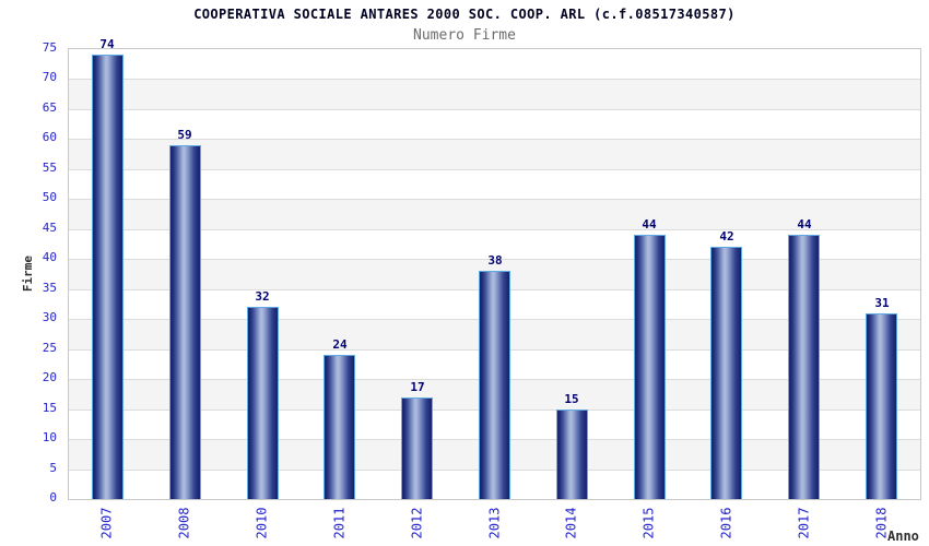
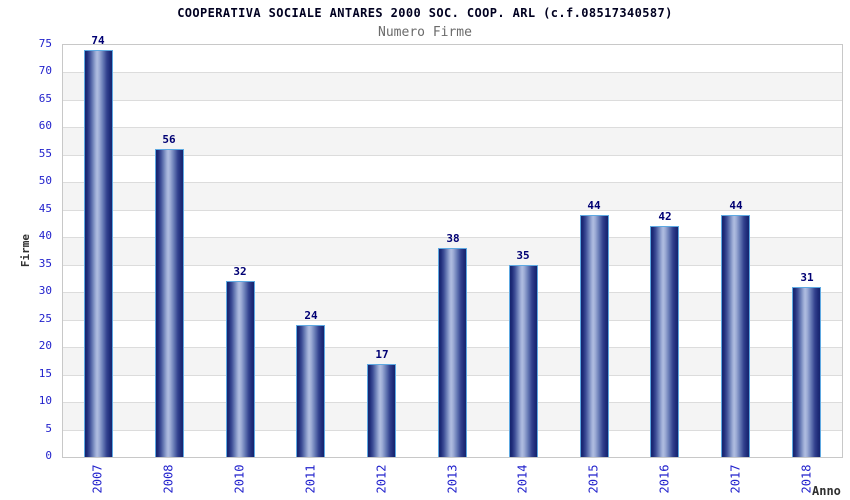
2008: 59 -> 56
2014: 15 -> 35
